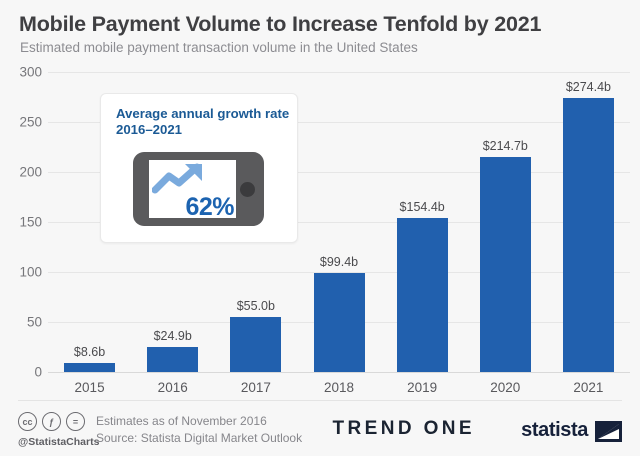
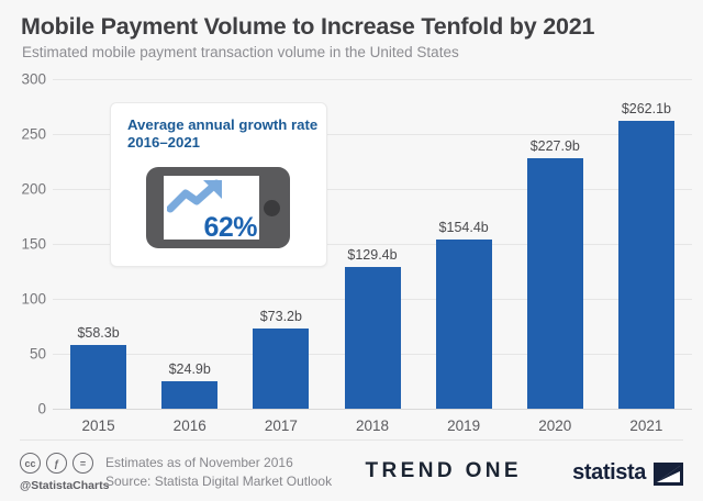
2015: $8.6b -> $58.3b
2017: $55.0b -> $73.2b
2018: $99.4b -> $129.4b
2020: $214.7b -> $227.9b
2021: $274.4b -> $262.1b
